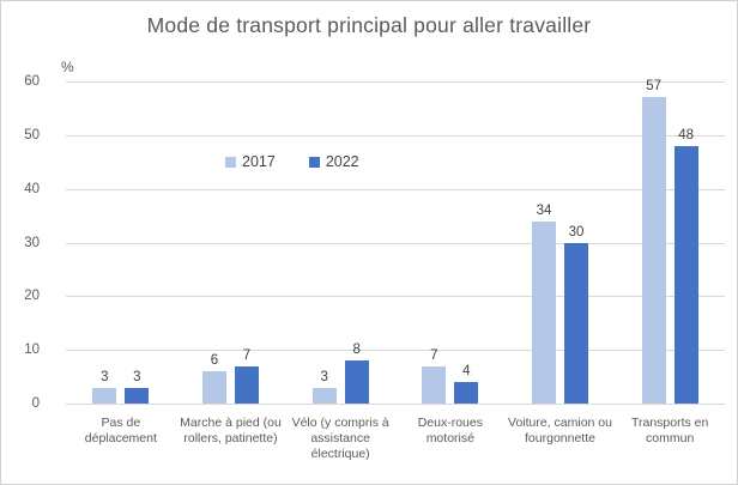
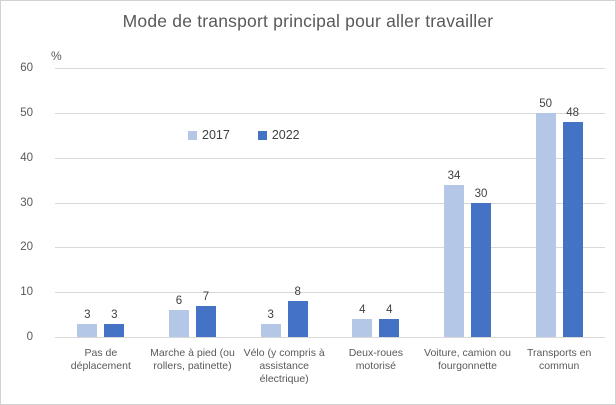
2017/Deux-roues motorisé: 7 -> 4
2017/Transports en commun: 57 -> 50
